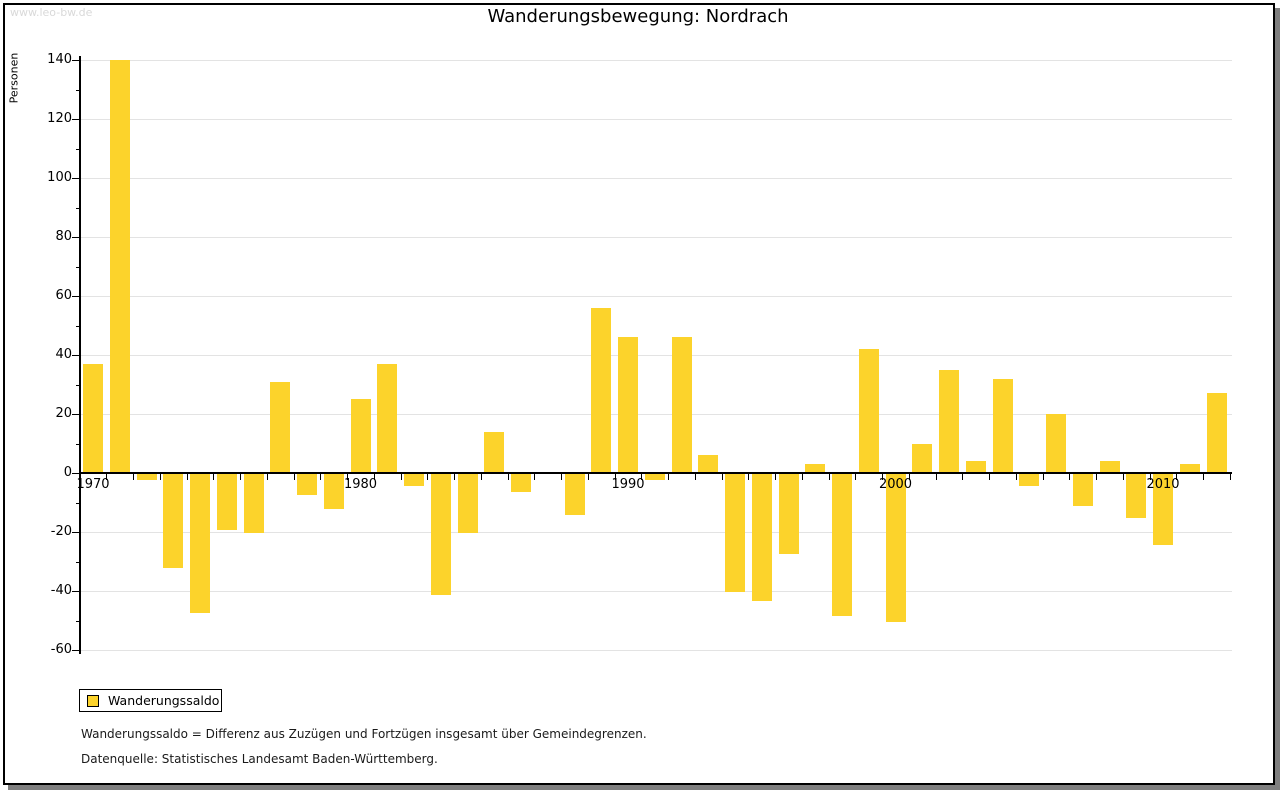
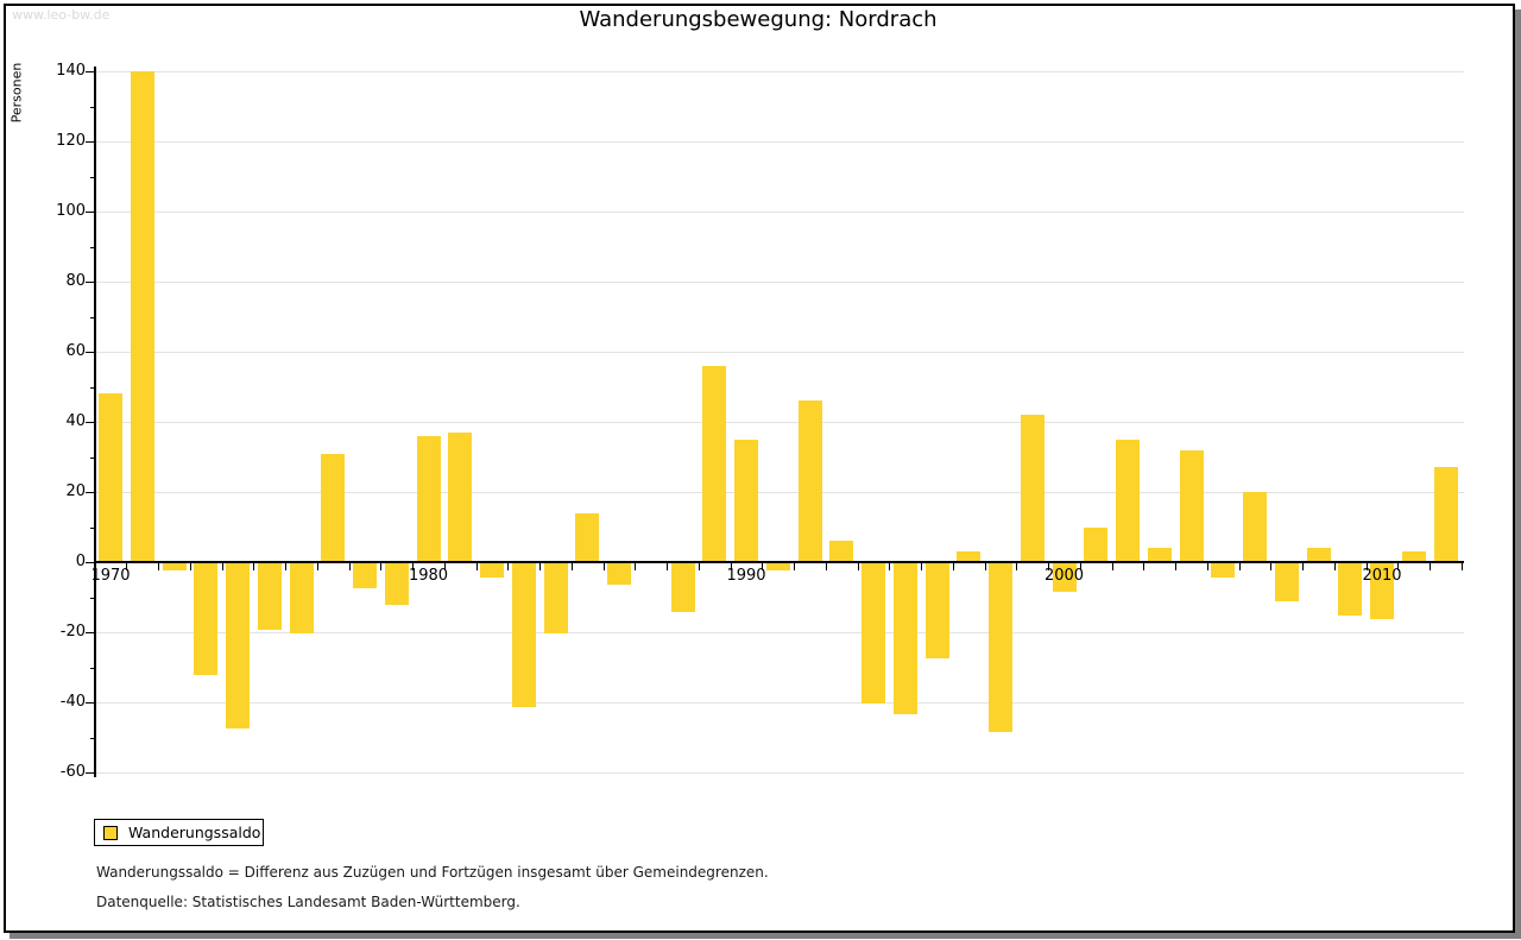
1970: 37 -> 48
1980: 25 -> 36
1990: 46 -> 35
2000: -50 -> -8
2010: -24 -> -16
